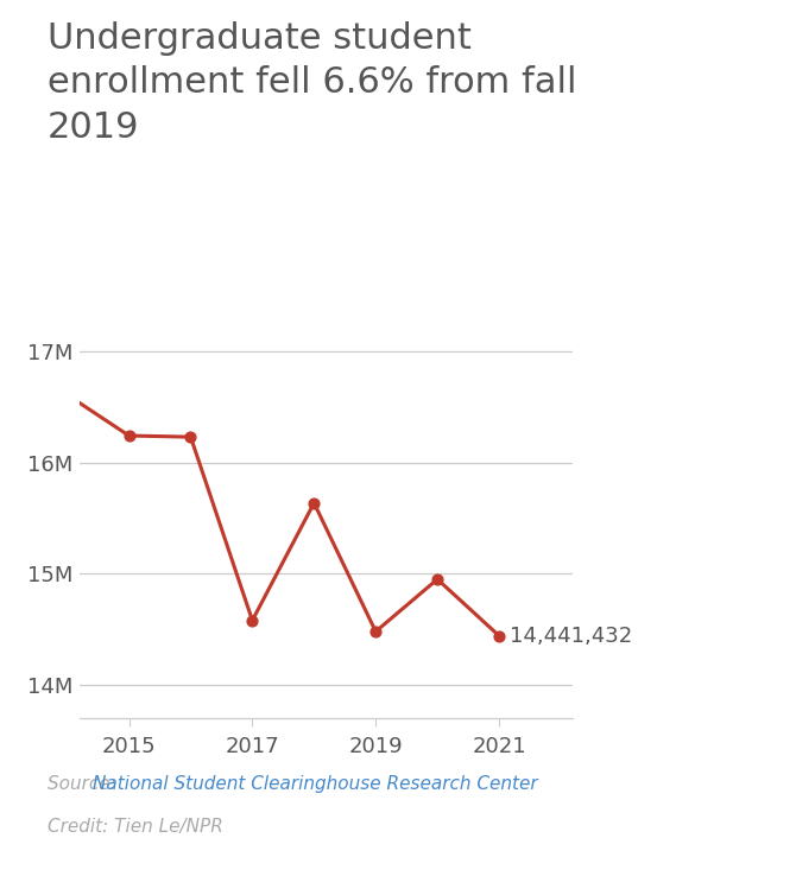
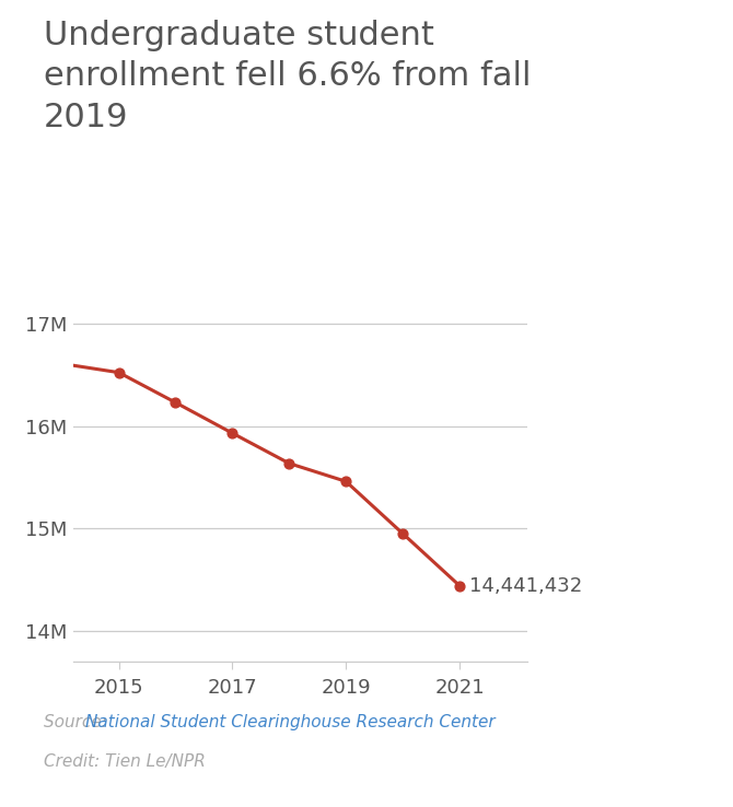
2015: 16.24M -> 16.52M
2017: 14.58M -> 15.93M
2019: 14.48M -> 15.46M
